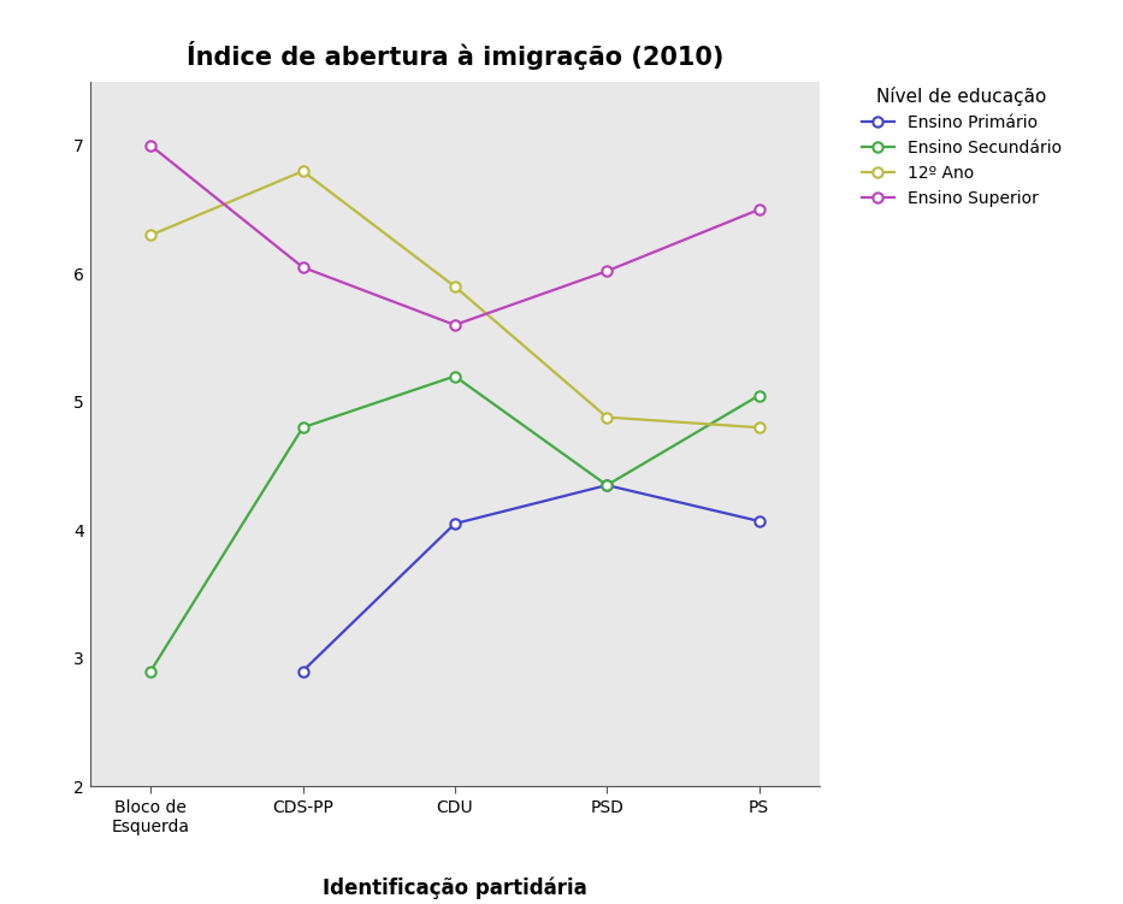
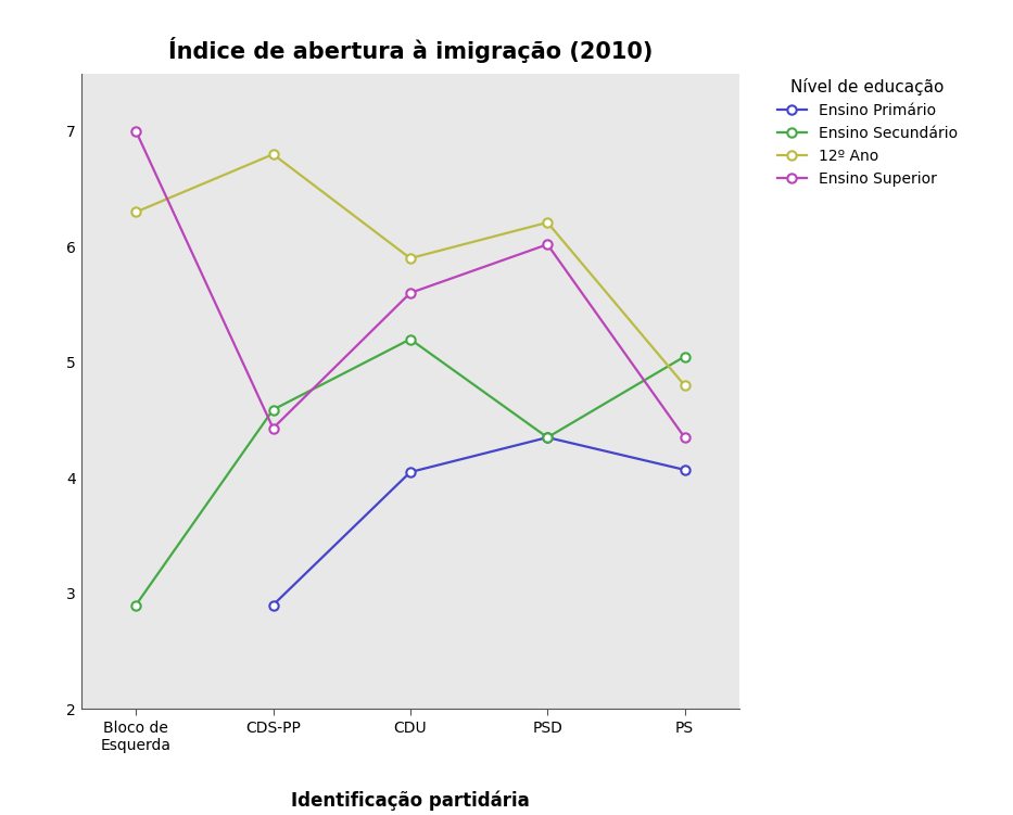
Ensino Secundário/CDS-PP: 4.80 -> 4.59
Ensino Superior/CDS-PP: 6.05 -> 4.43
12º Ano/PSD: 4.88 -> 6.21
Ensino Superior/PS: 6.50 -> 4.35
